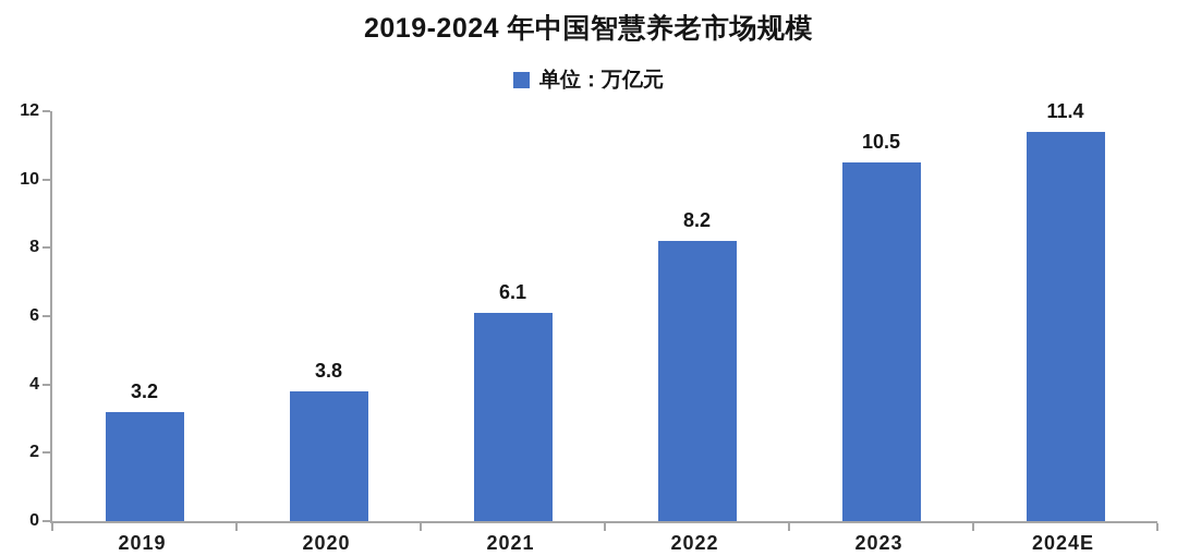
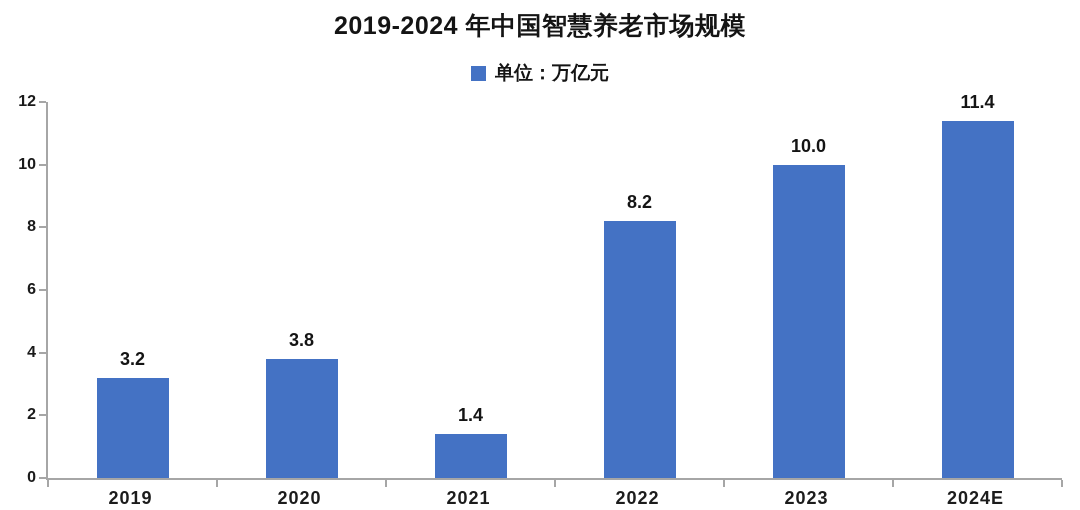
2021: 6.1 -> 1.4
2023: 10.5 -> 10.0
